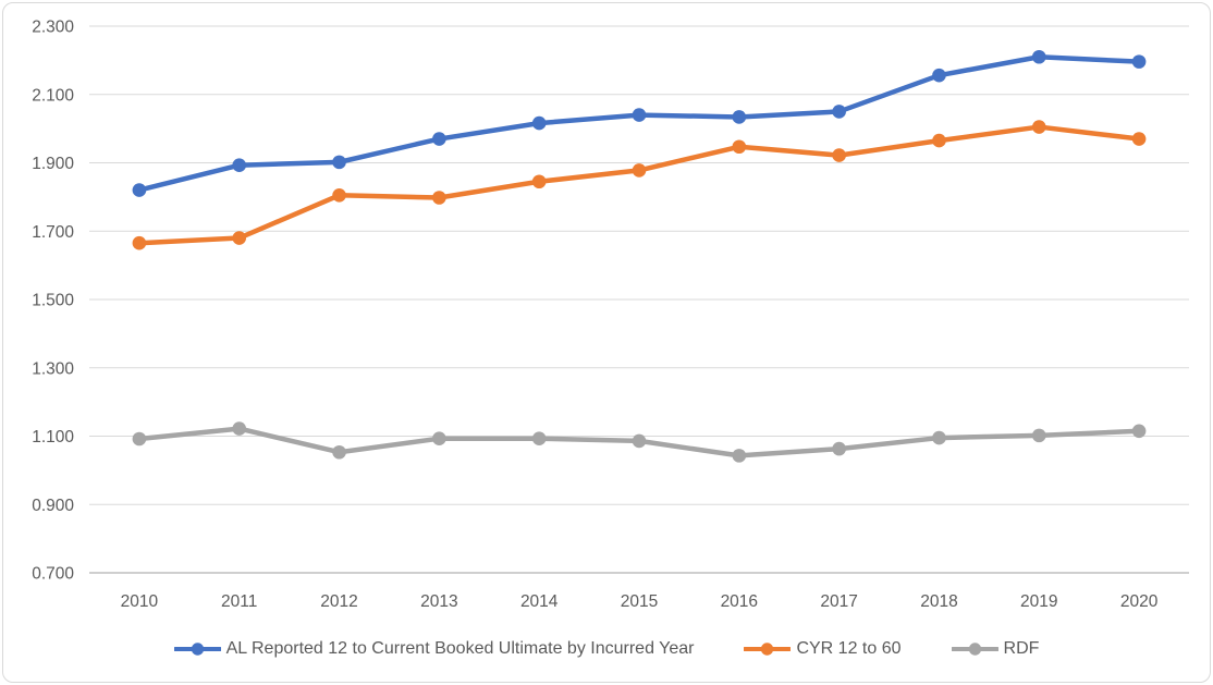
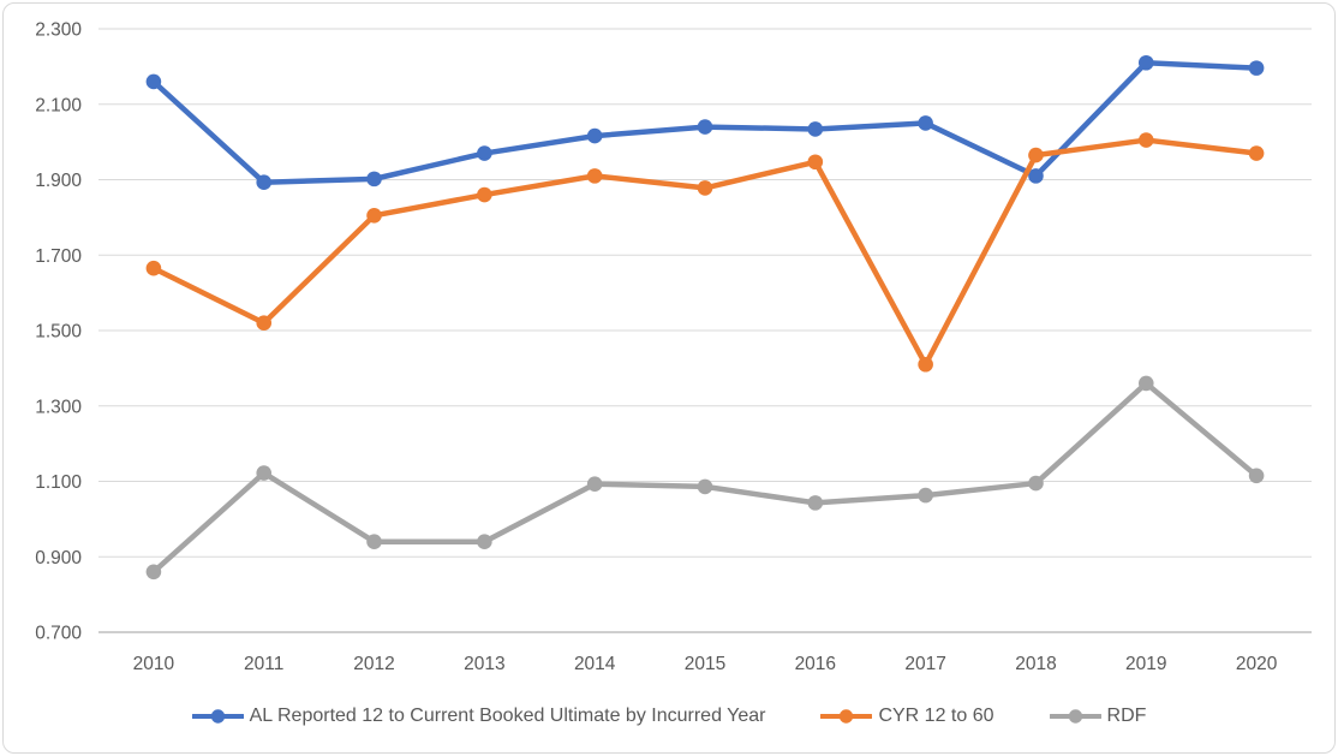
AL Reported 12 to Current Booked Ultimate by Incurred Year/2010: 1.82 -> 2.16
RDF/2010: 1.09 -> 0.86
CYR 12 to 60/2011: 1.68 -> 1.52
RDF/2012: 1.05 -> 0.94
CYR 12 to 60/2013: 1.80 -> 1.86
RDF/2013: 1.09 -> 0.94
CYR 12 to 60/2014: 1.84 -> 1.91
CYR 12 to 60/2017: 1.92 -> 1.41
AL Reported 12 to Current Booked Ultimate by Incurred Year/2018: 2.16 -> 1.91
RDF/2019: 1.10 -> 1.36
